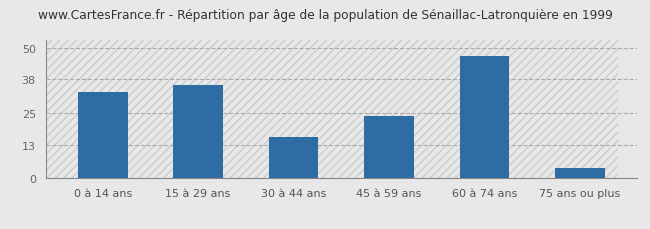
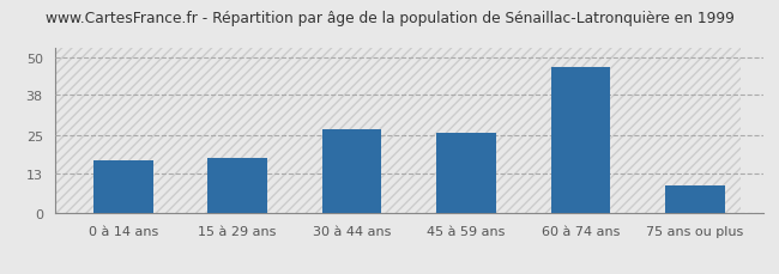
0 à 14 ans: 33 -> 17
15 à 29 ans: 36 -> 18
30 à 44 ans: 16 -> 27
45 à 59 ans: 24 -> 26
75 ans ou plus: 4 -> 9
